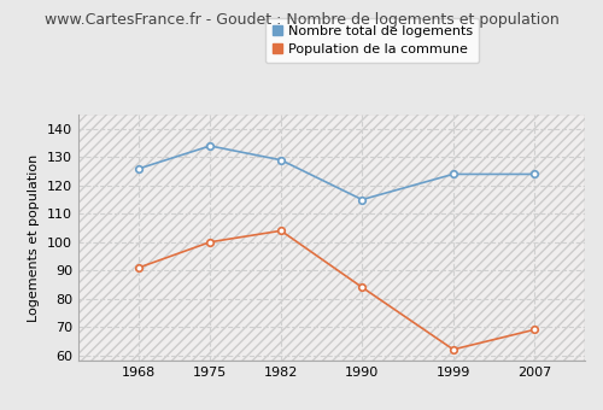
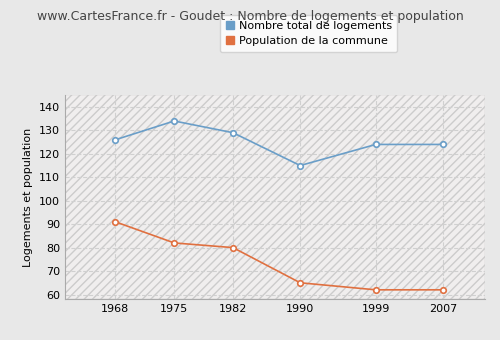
Population de la commune/1975: 100 -> 82
Population de la commune/1982: 104 -> 80
Population de la commune/1990: 84 -> 65
Population de la commune/2007: 69 -> 62
